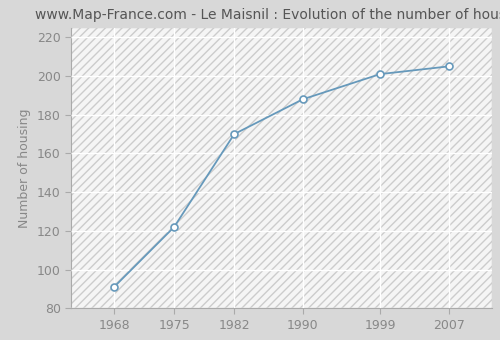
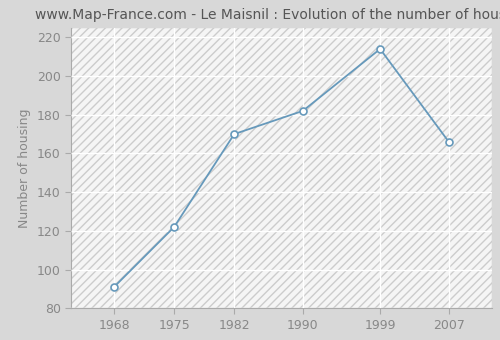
1990: 188 -> 182
1999: 201 -> 214
2007: 205 -> 166
